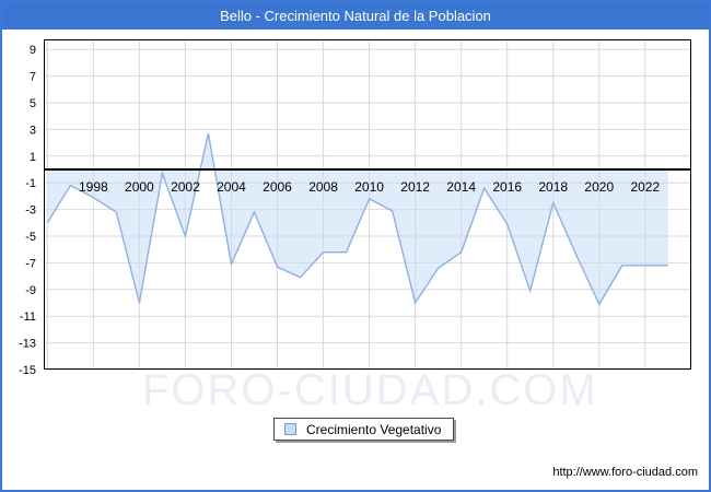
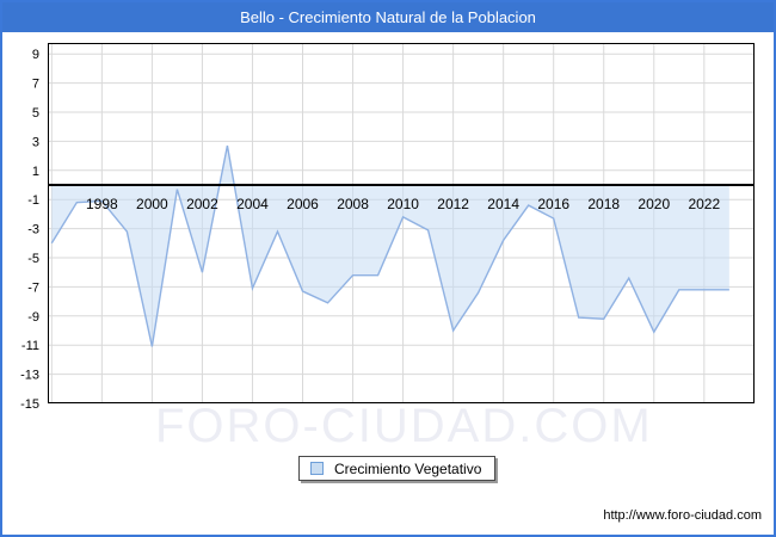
1998: -2.1 -> -1.1
2000: -10.0 -> -11.1
2002: -5.0 -> -6.0
2014: -6.2 -> -3.8
2016: -4.1 -> -2.3
2018: -2.5 -> -9.2
